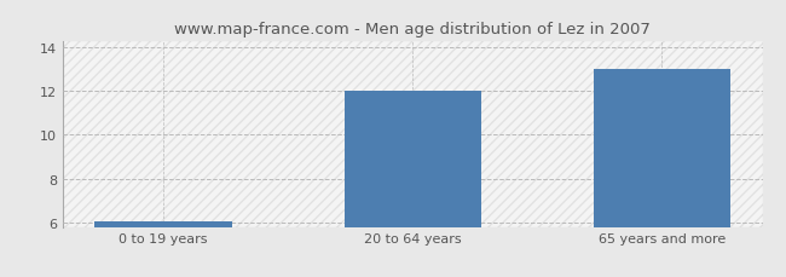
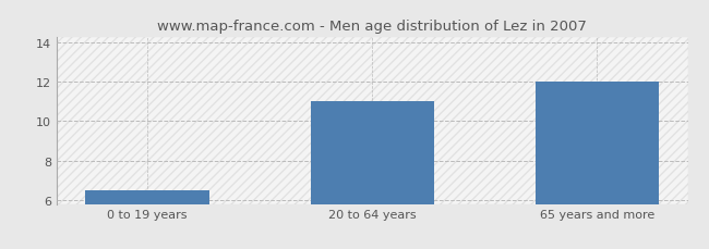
0 to 19 years: 6.0 -> 6.5
20 to 64 years: 12.0 -> 11.0
65 years and more: 13.0 -> 12.0
